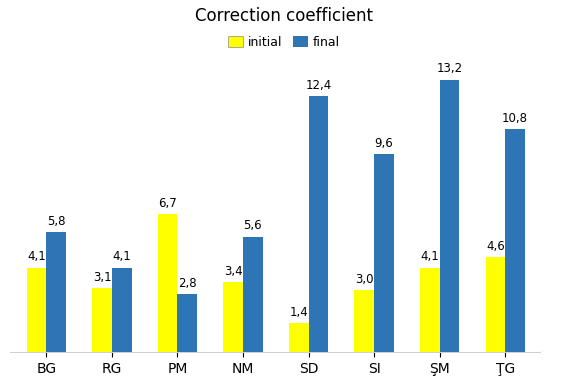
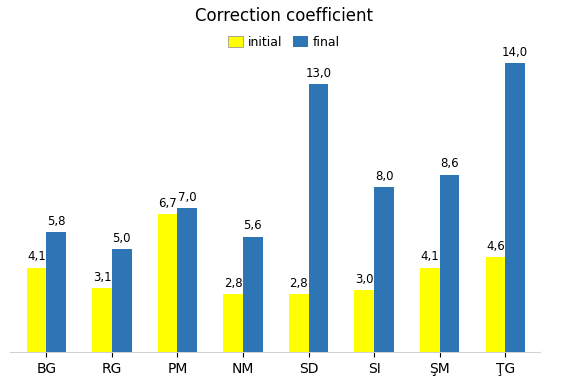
final/RG: 4,1 -> 5,0
final/PM: 2,8 -> 7,0
initial/NM: 3,4 -> 2,8
initial/SD: 1,4 -> 2,8
final/SD: 12,4 -> 13,0
final/SI: 9,6 -> 8,0
final/ŞM: 13,2 -> 8,6
final/ŢG: 10,8 -> 14,0
